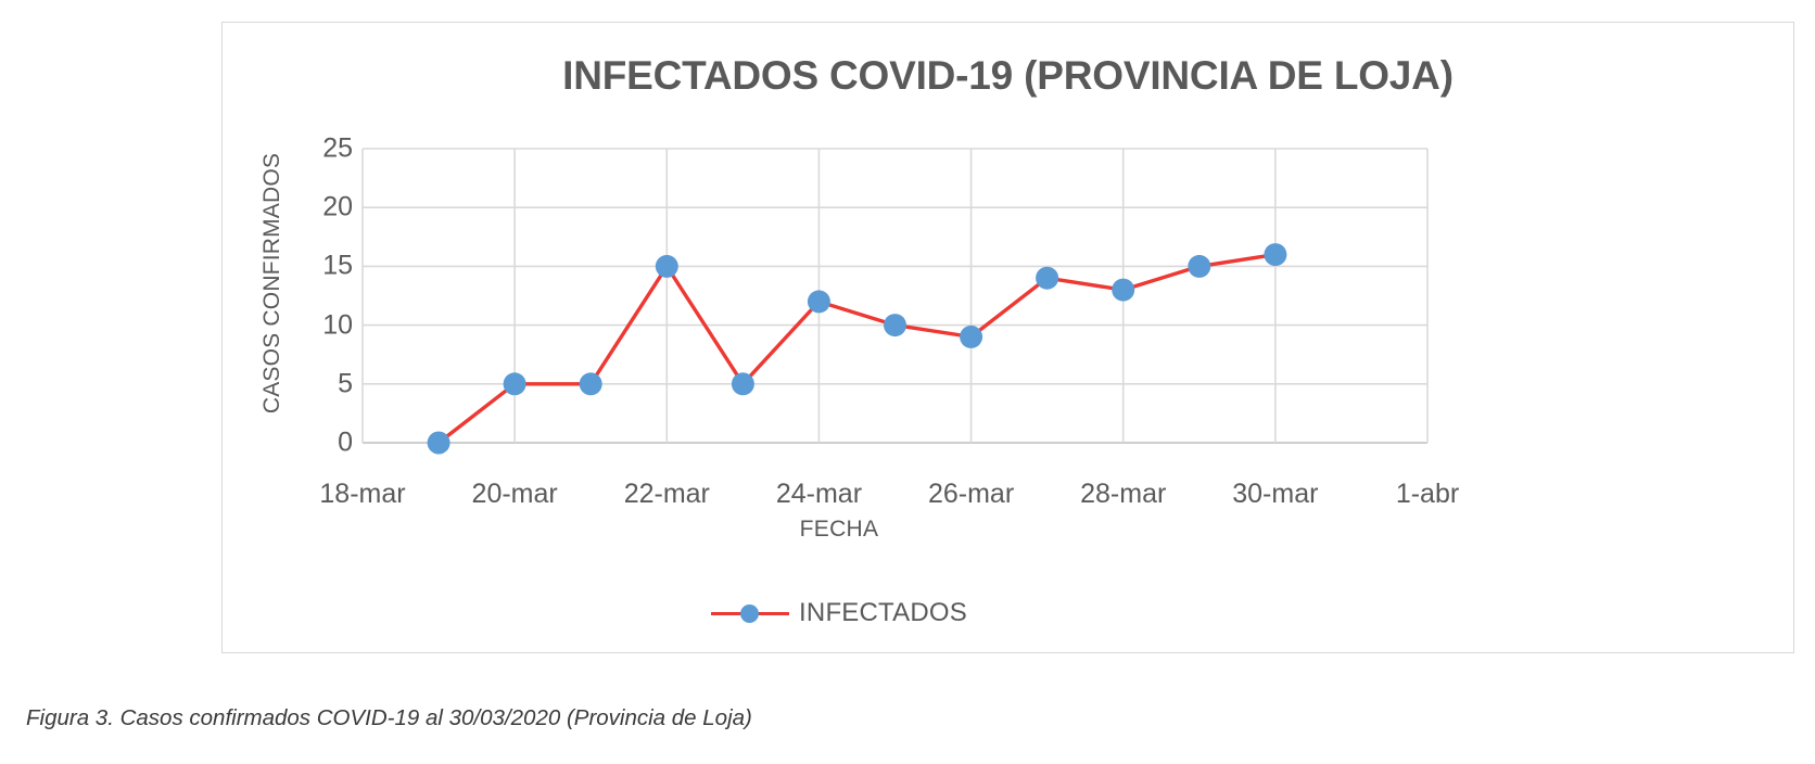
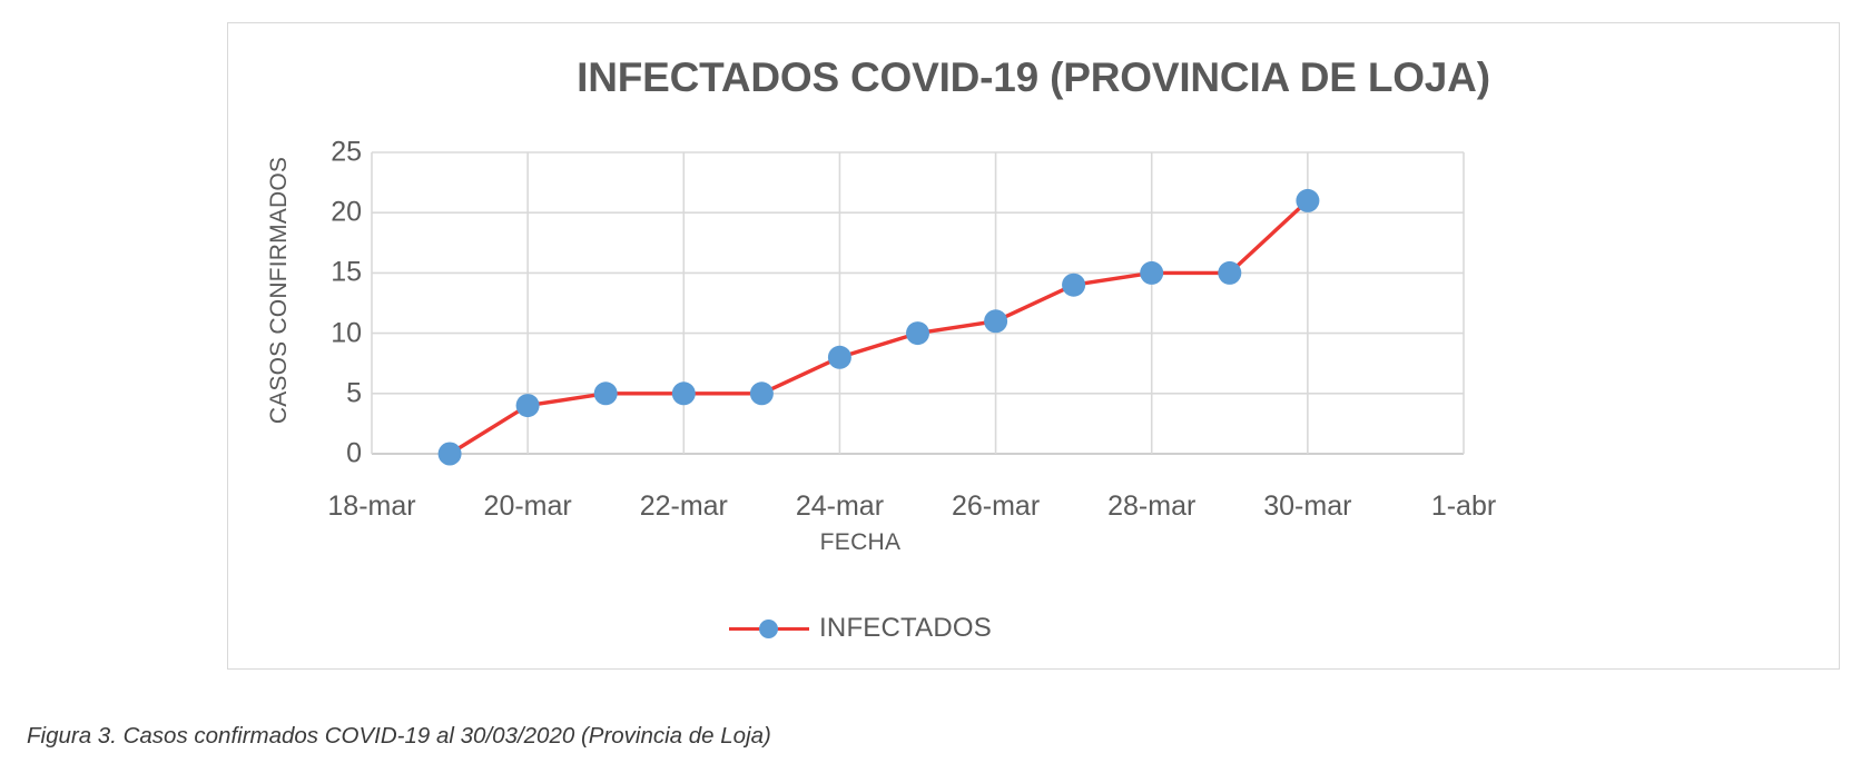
20-mar: 5 -> 4
22-mar: 15 -> 5
24-mar: 12 -> 8
26-mar: 9 -> 11
28-mar: 13 -> 15
30-mar: 16 -> 21
